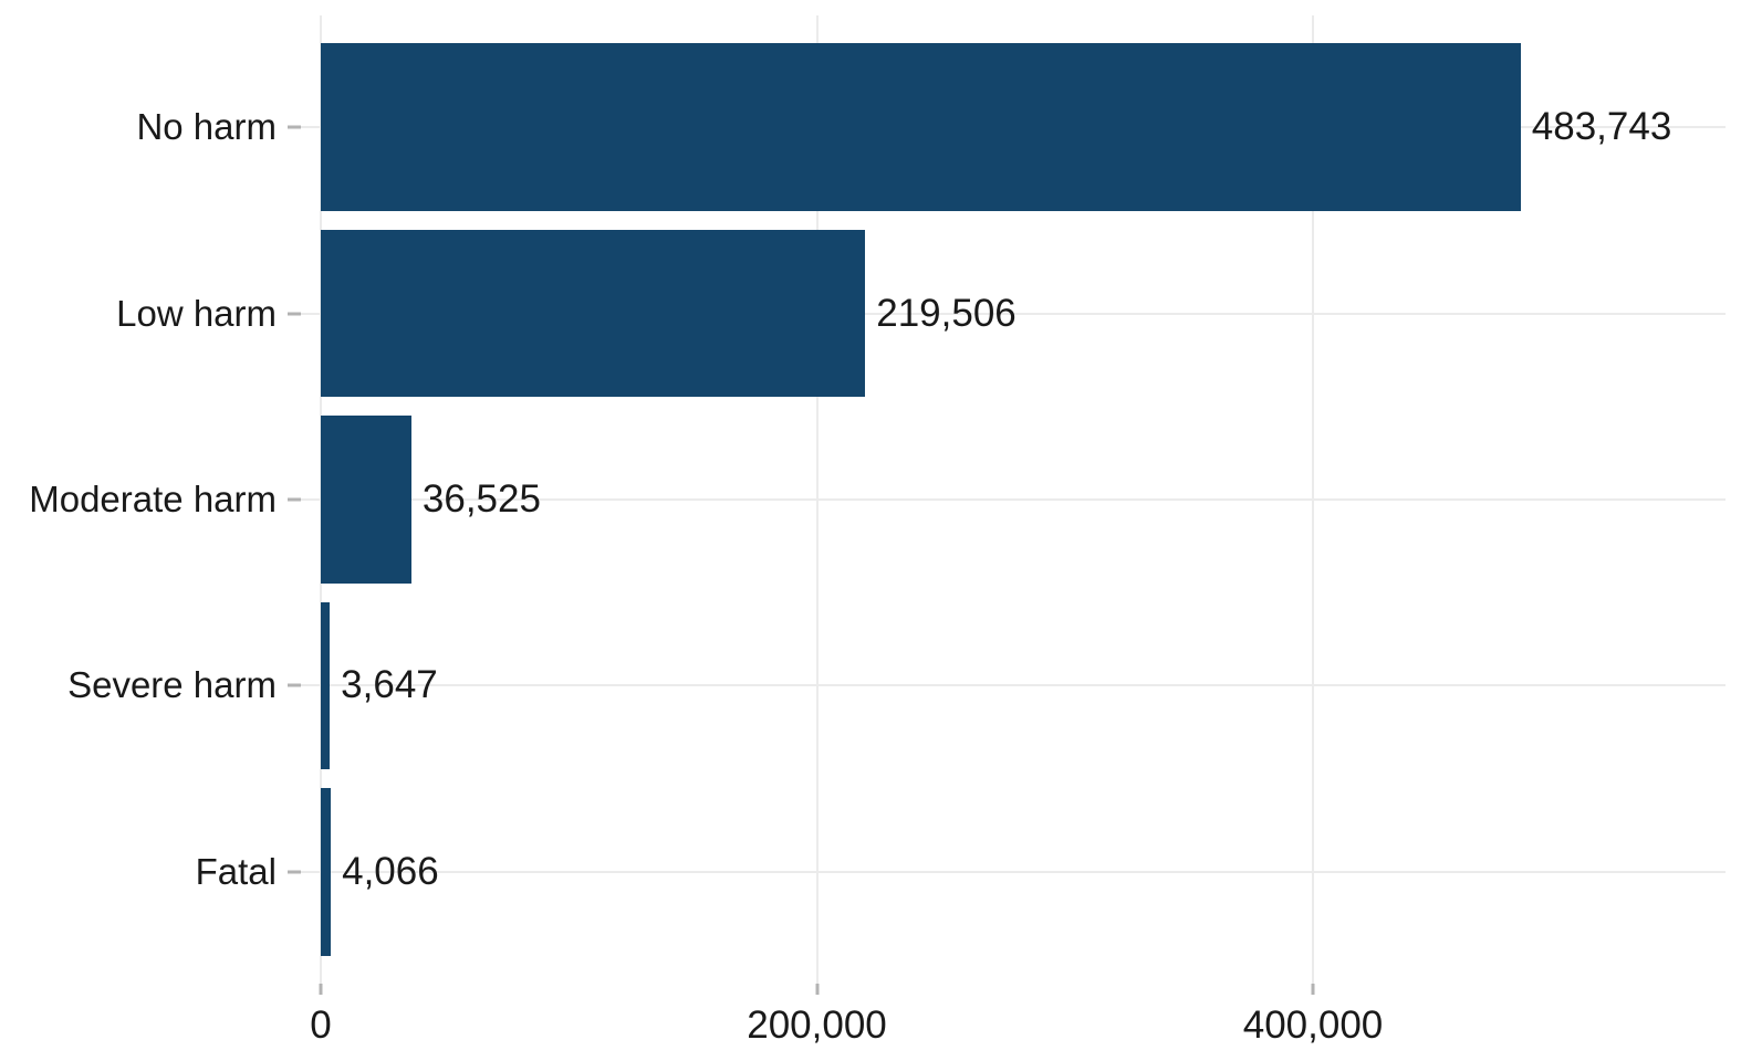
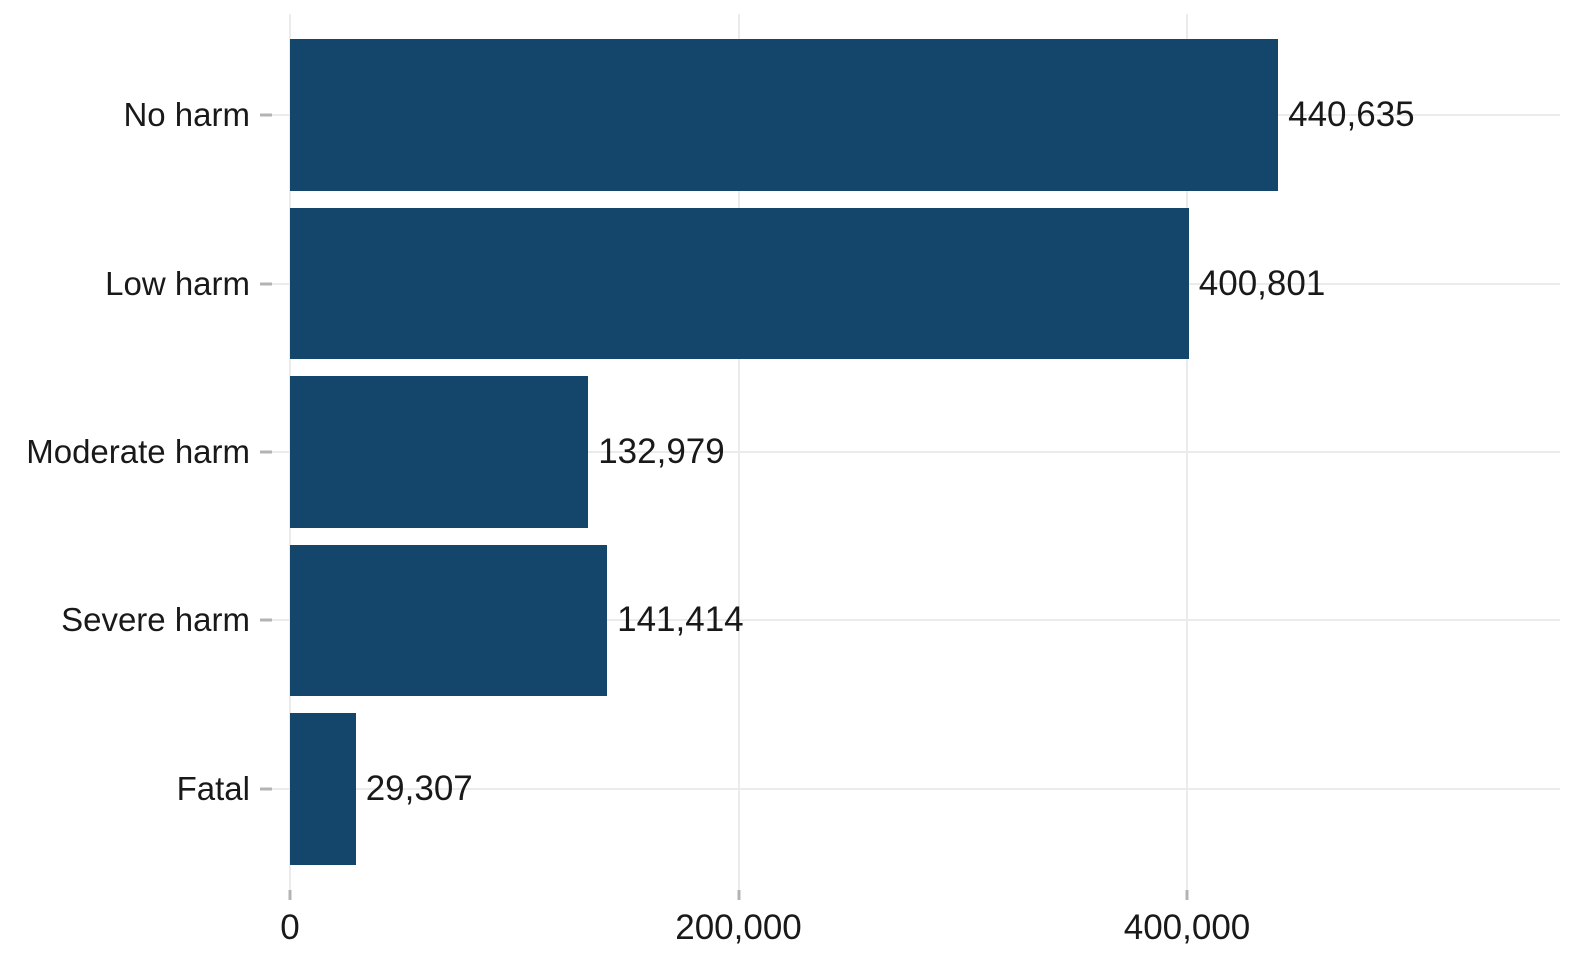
No harm: 483,743 -> 440,635
Low harm: 219,506 -> 400,801
Moderate harm: 36,525 -> 132,979
Severe harm: 3,647 -> 141,414
Fatal: 4,066 -> 29,307
